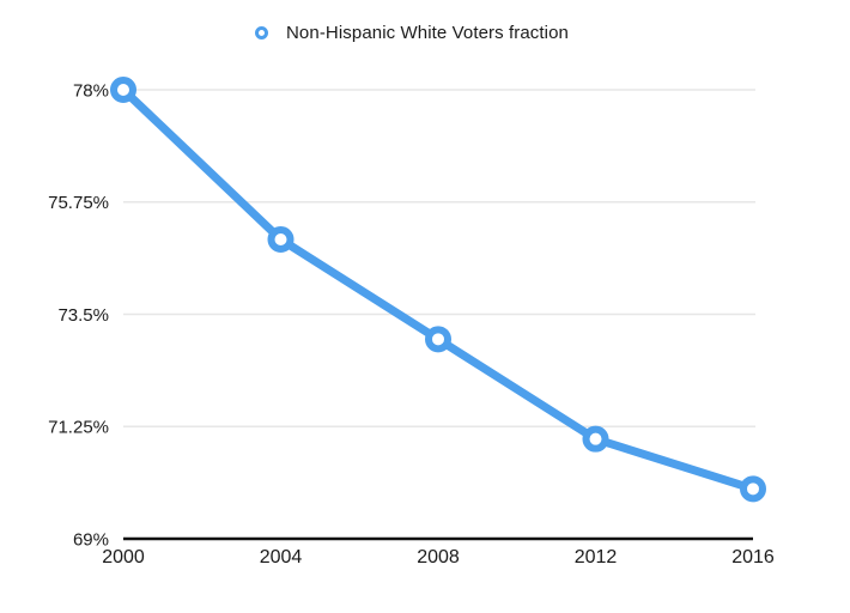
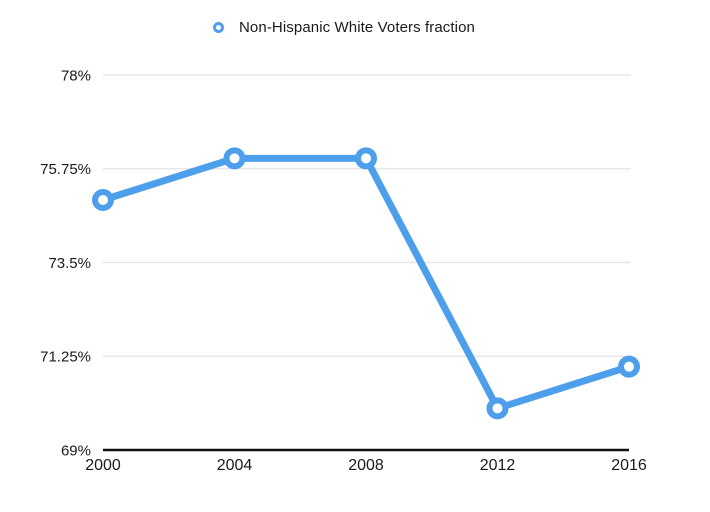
2000: 78% -> 75%
2004: 75% -> 76%
2008: 73% -> 76%
2012: 71% -> 70%
2016: 70% -> 71%
